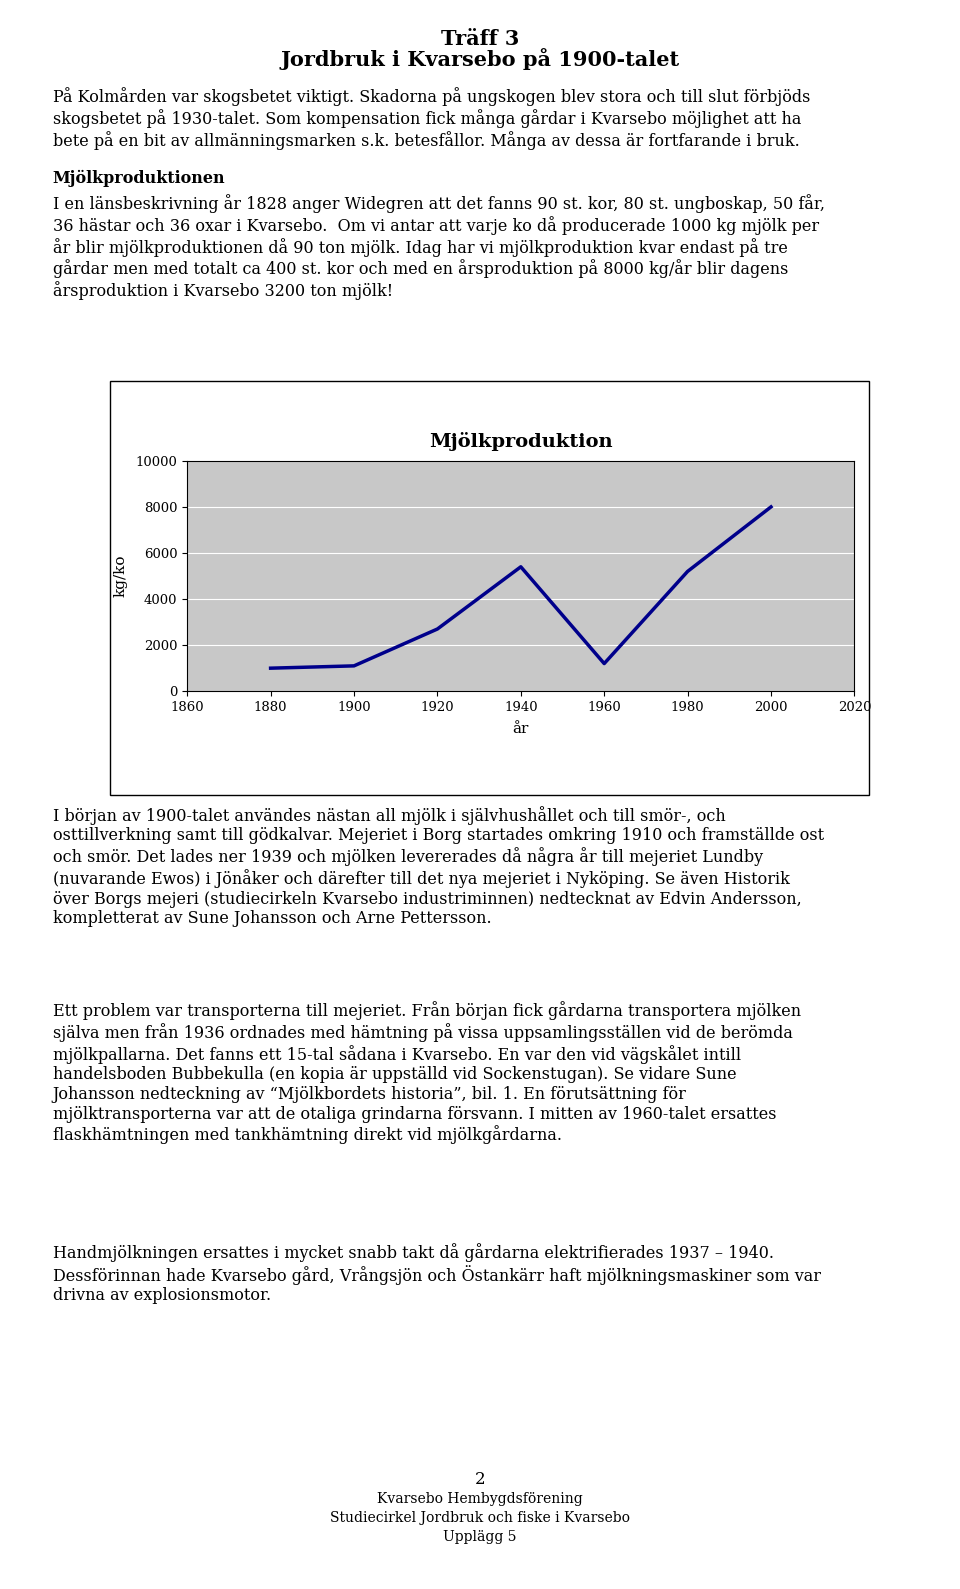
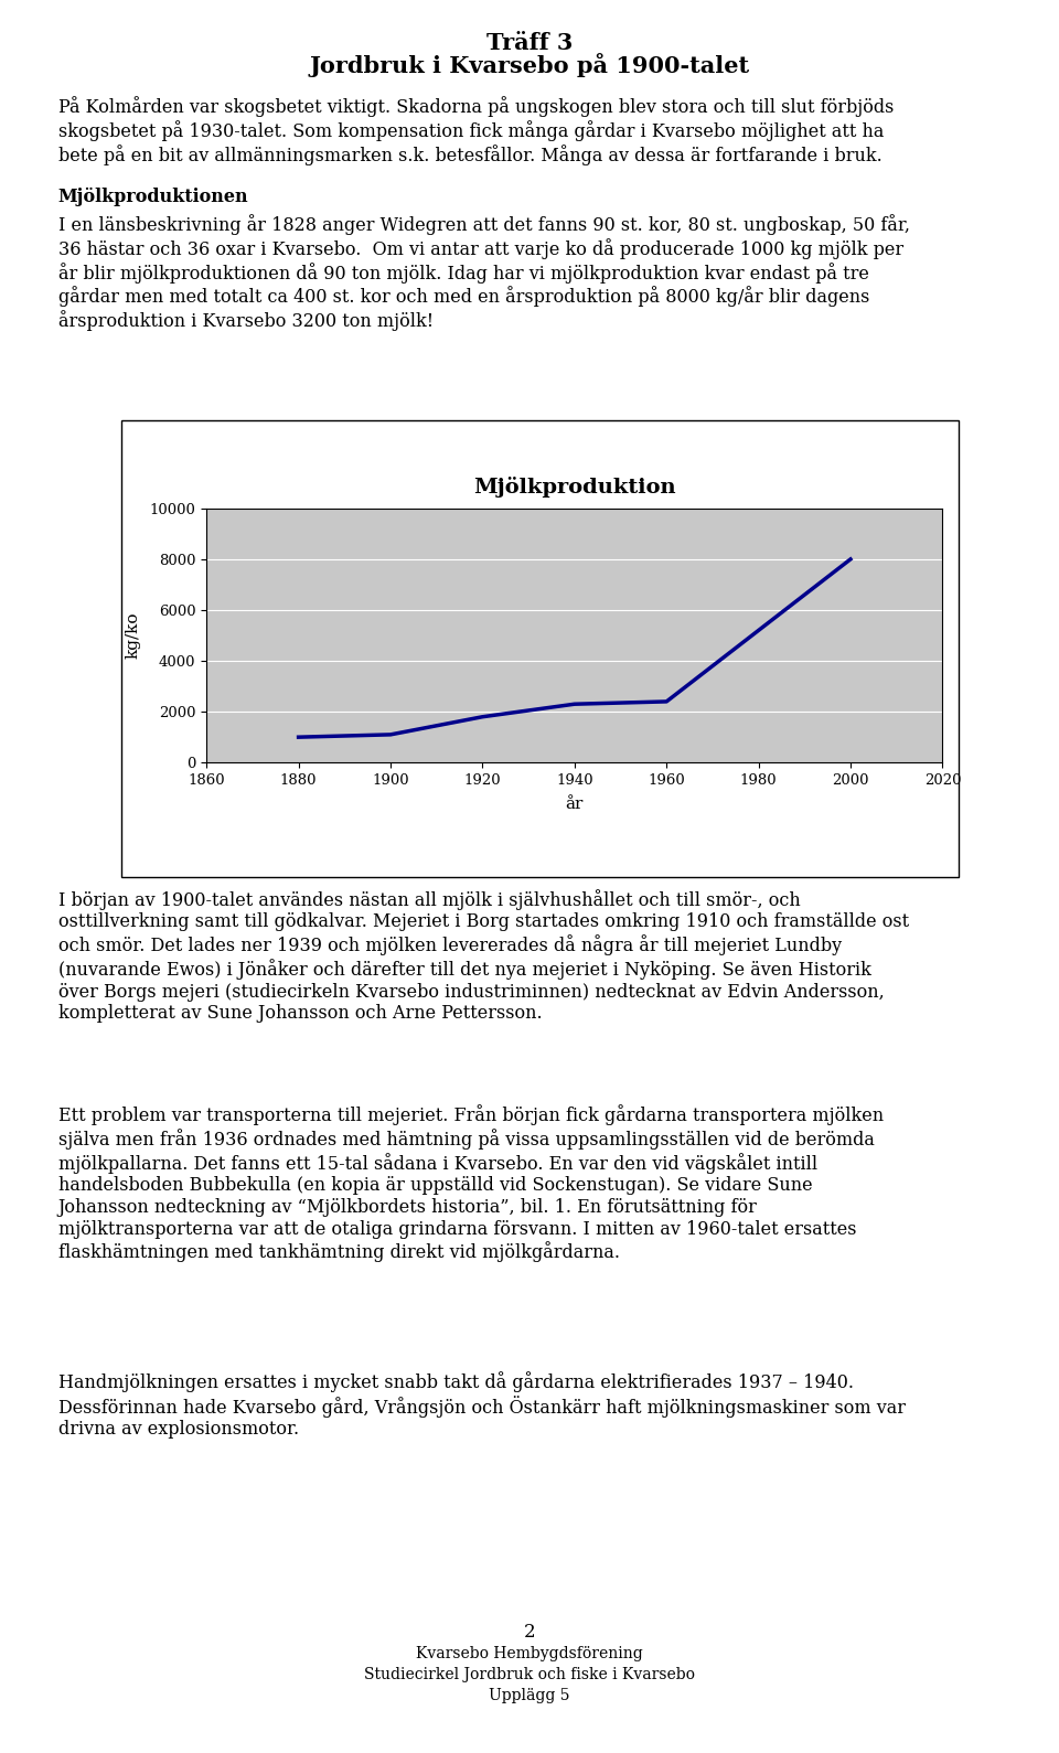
1920: 2700 -> 1800
1940: 5400 -> 2300
1960: 1200 -> 2400
